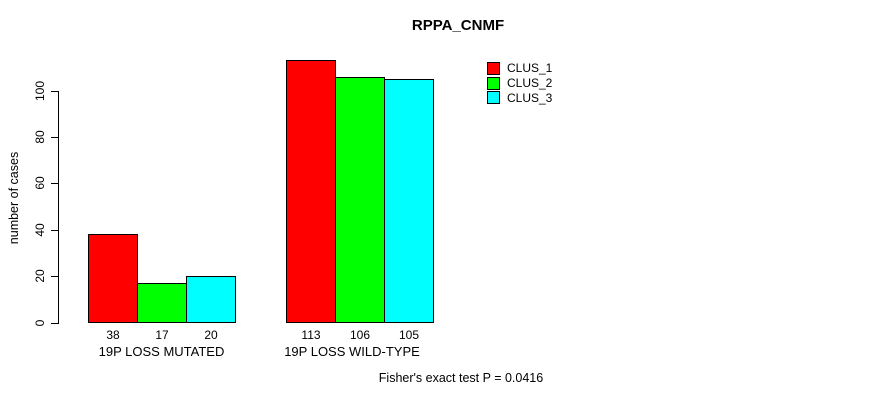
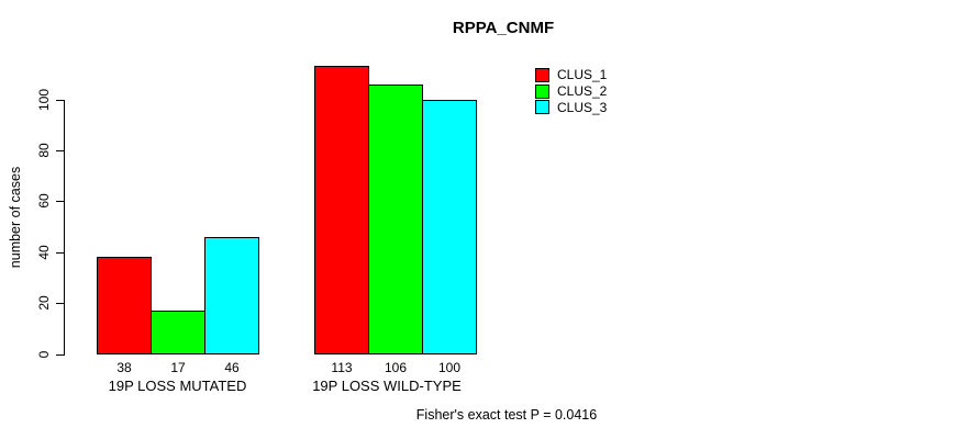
CLUS_3/19P LOSS MUTATED: 20 -> 46
CLUS_3/19P LOSS WILD-TYPE: 105 -> 100
